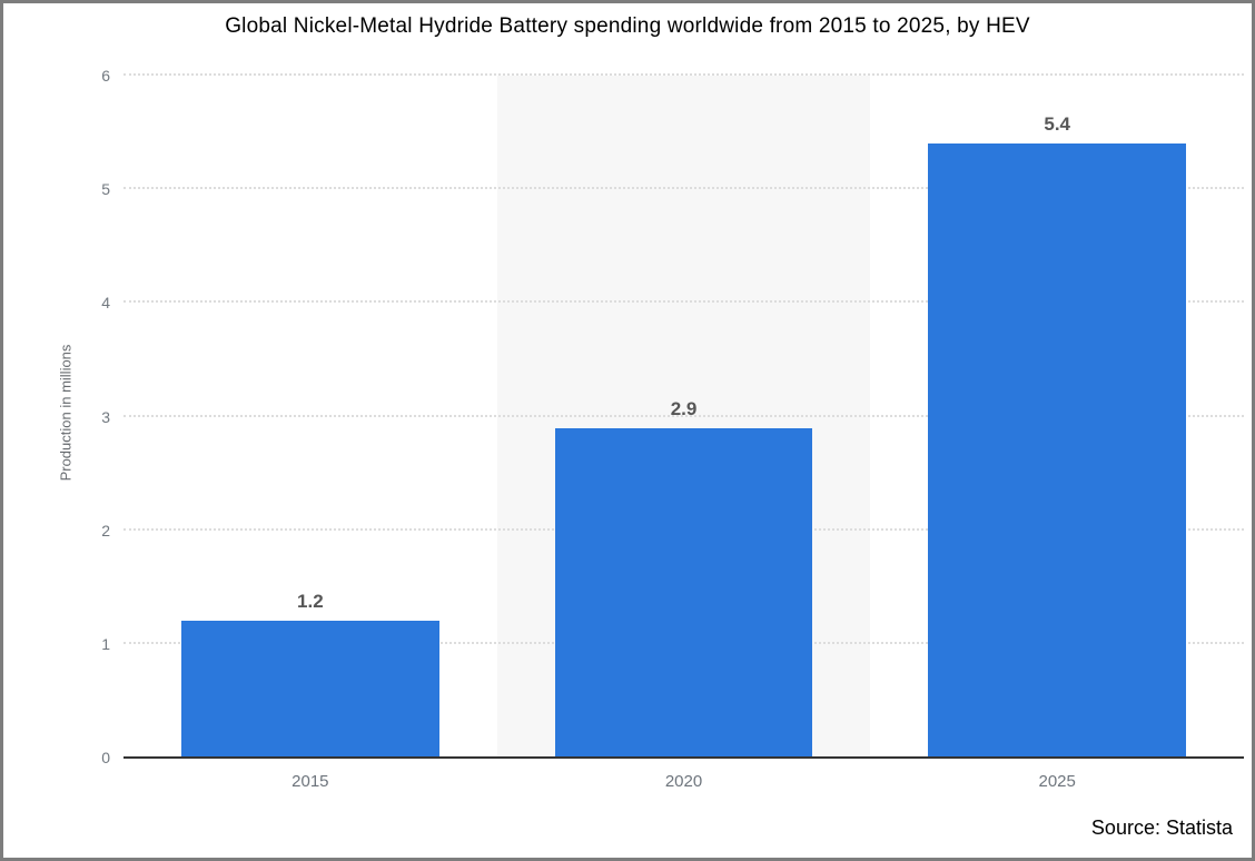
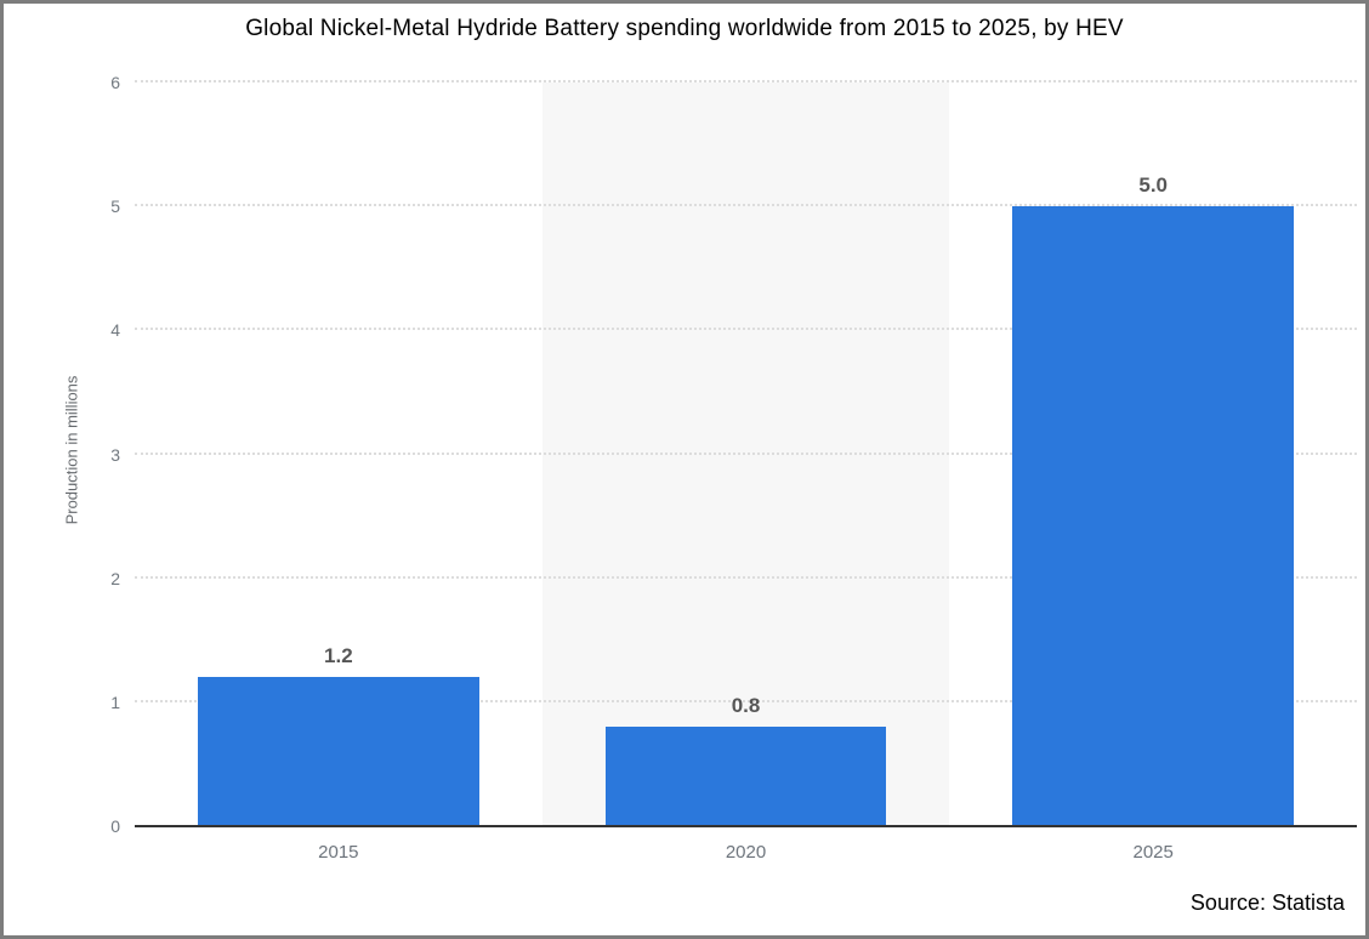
2020: 2.9 -> 0.8
2025: 5.4 -> 5.0
